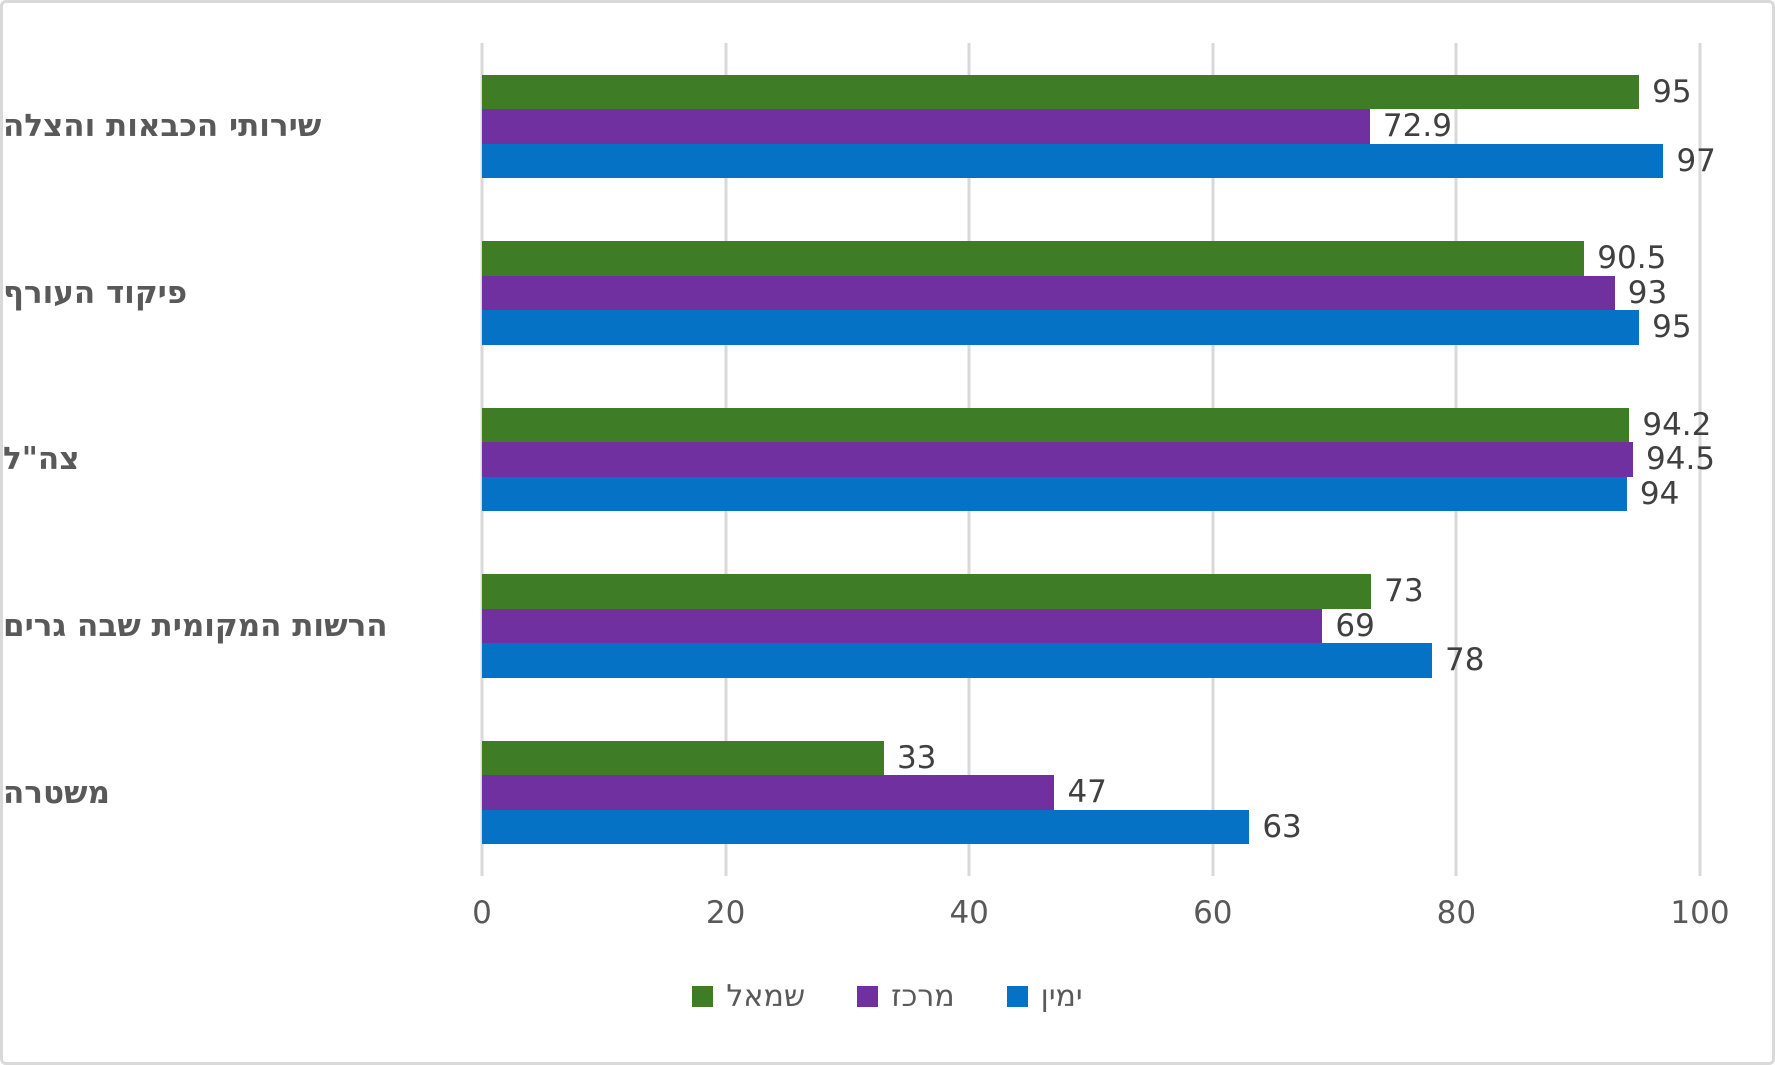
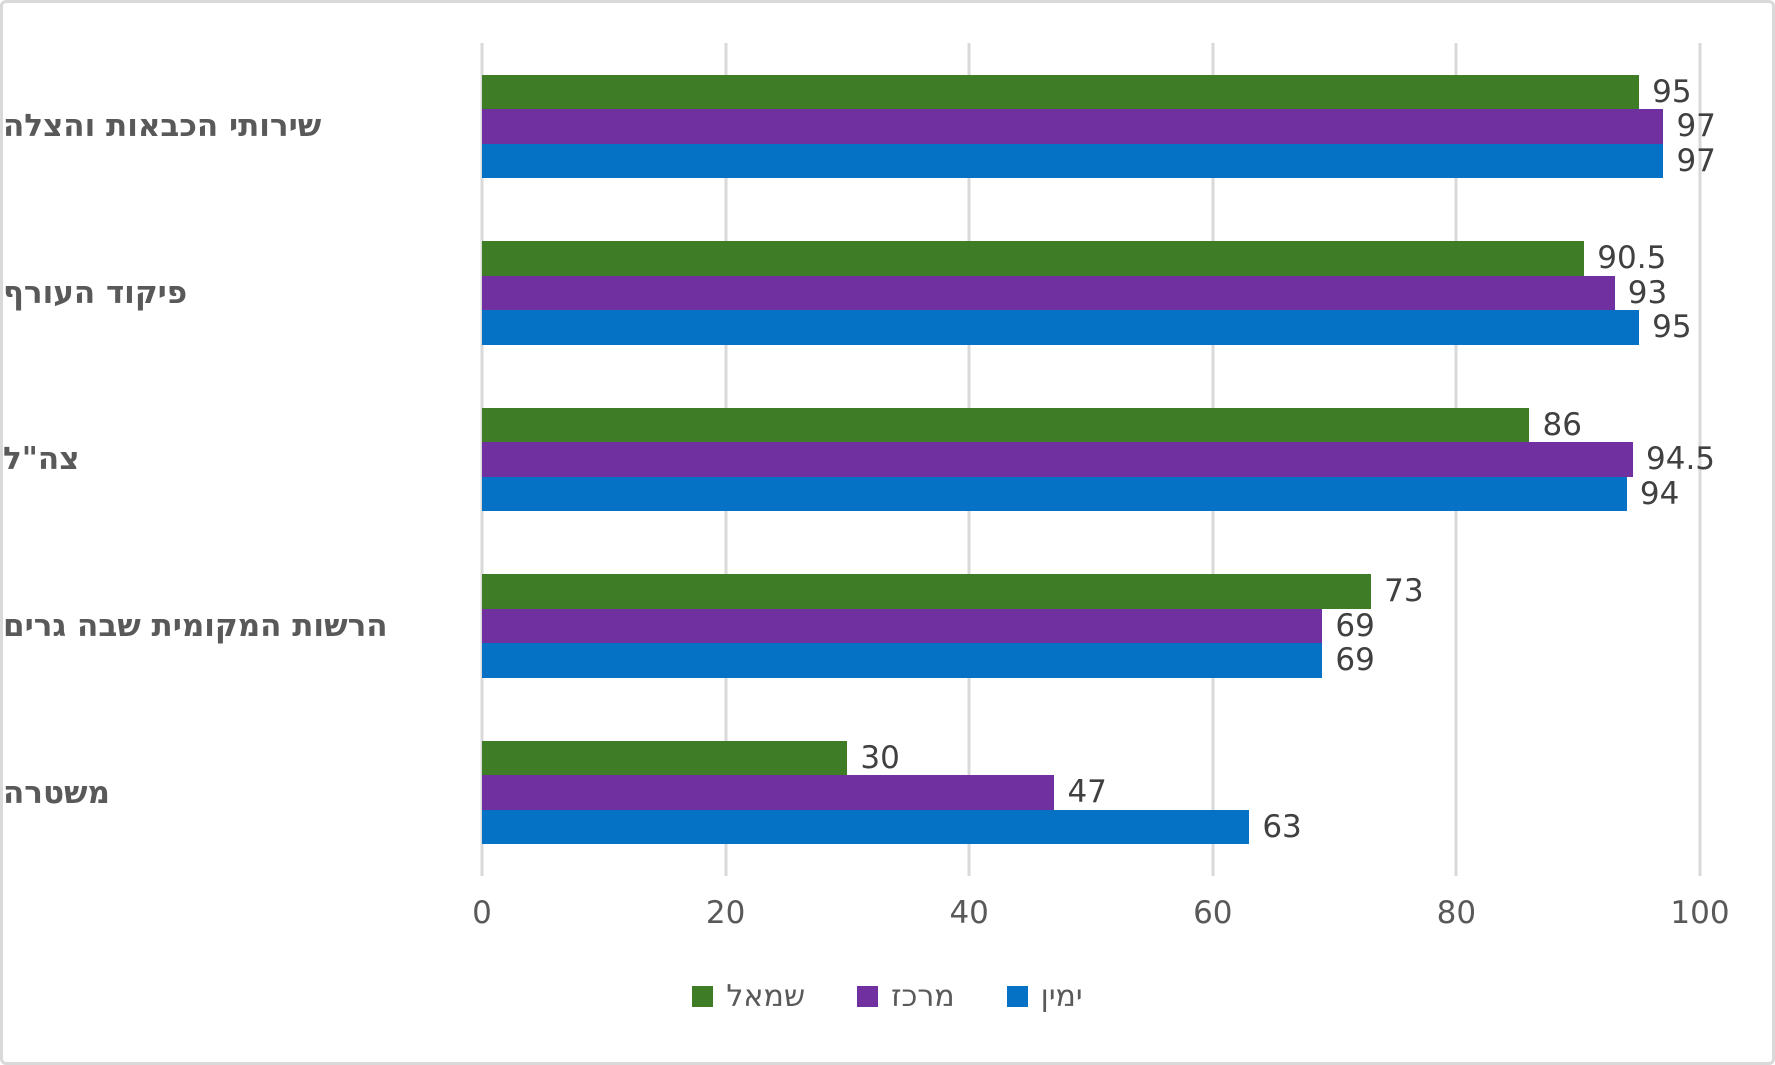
מרכז/שירותי הכבאות והצלה: 72.9 -> 97
שמאל/צה"ל: 94.2 -> 86
ימין/הרשות המקומית שבה גרים: 78 -> 69
שמאל/משטרה: 33 -> 30
